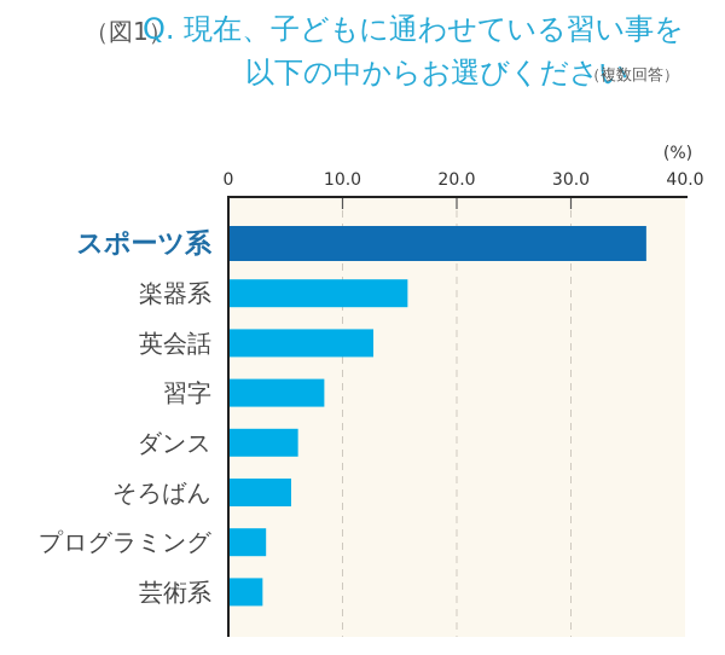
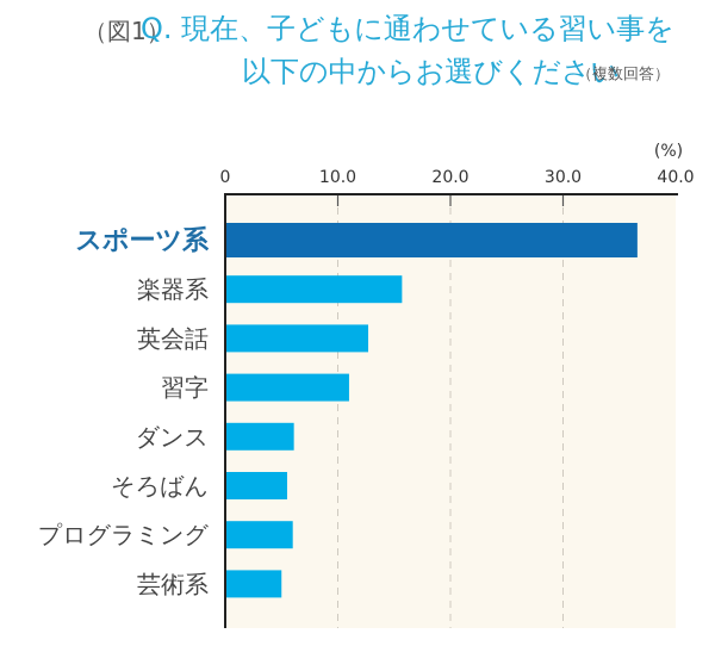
習字: 8 -> 11
プログラミング: 3 -> 6
芸術系: 3 -> 5
